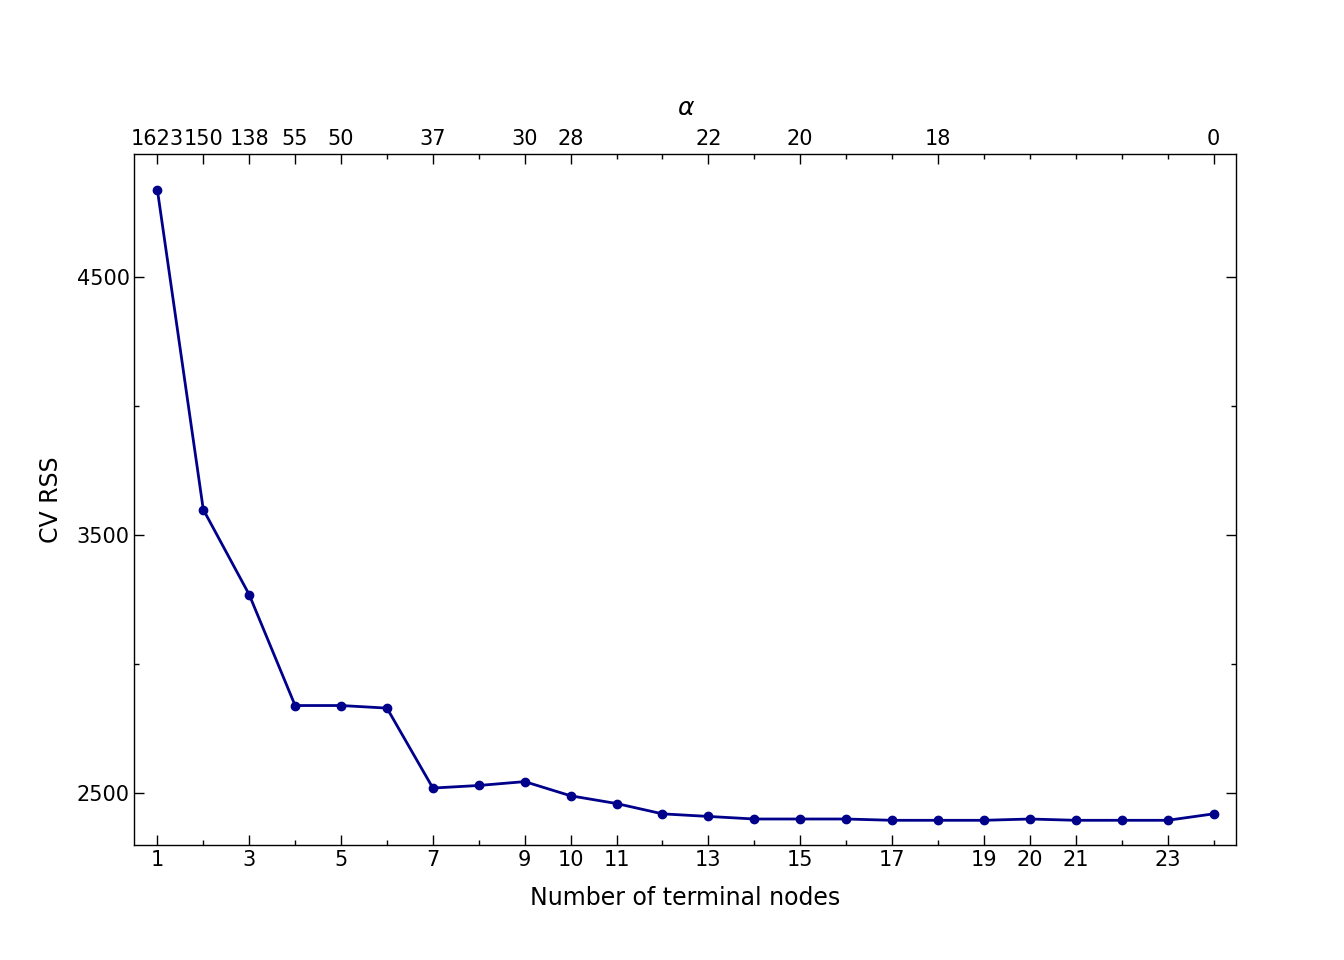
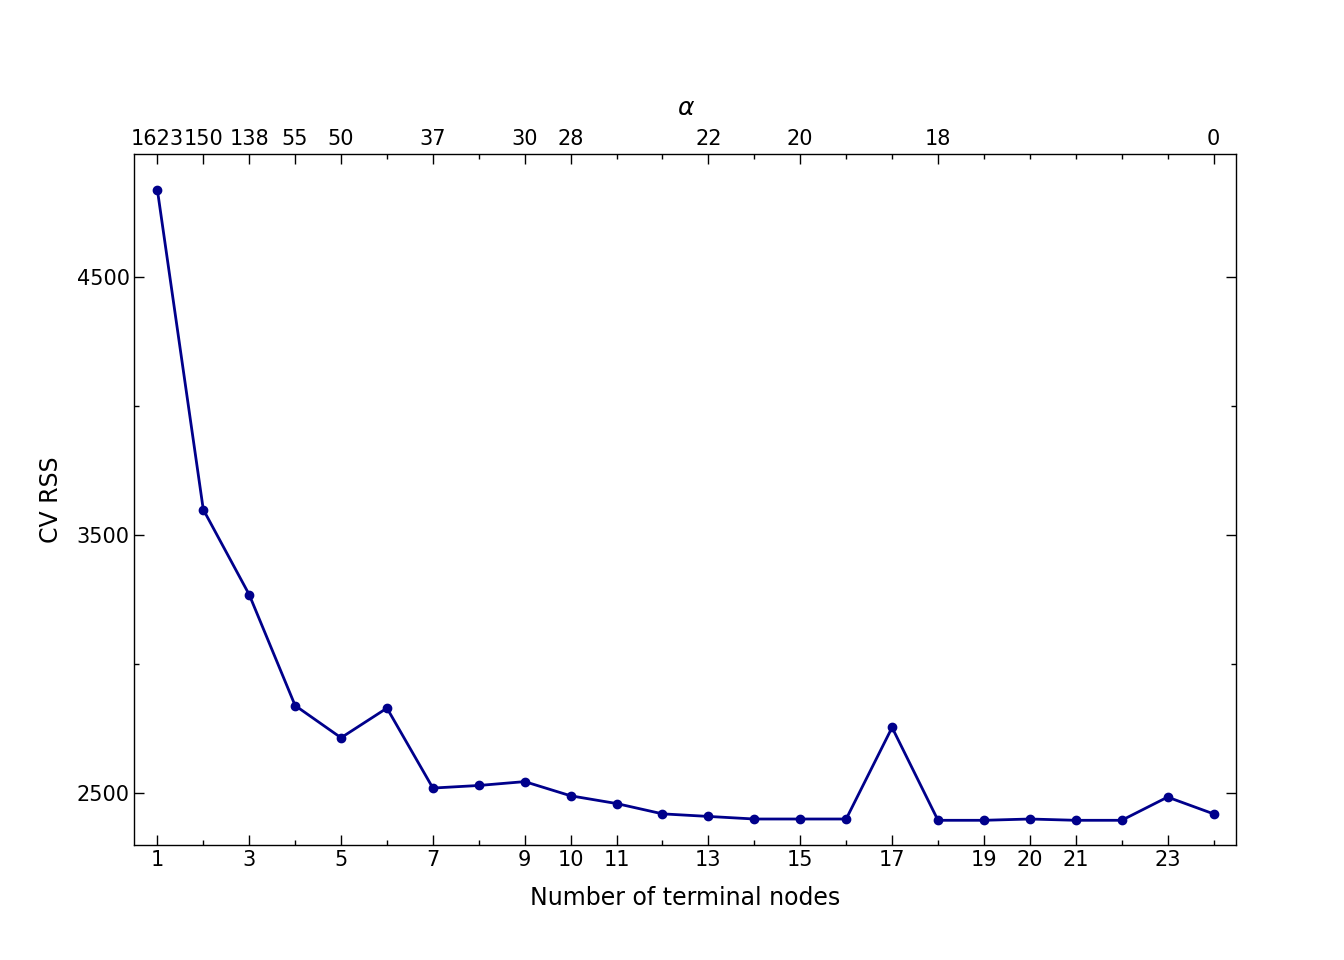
5: 2840 -> 2715
17: 2395 -> 2755
23: 2395 -> 2485
